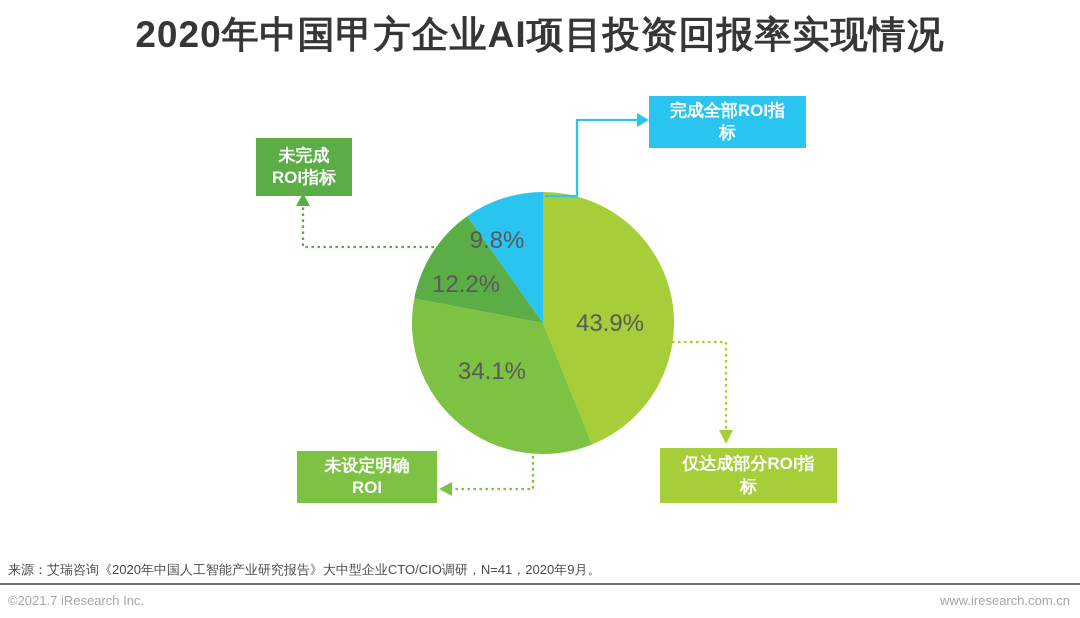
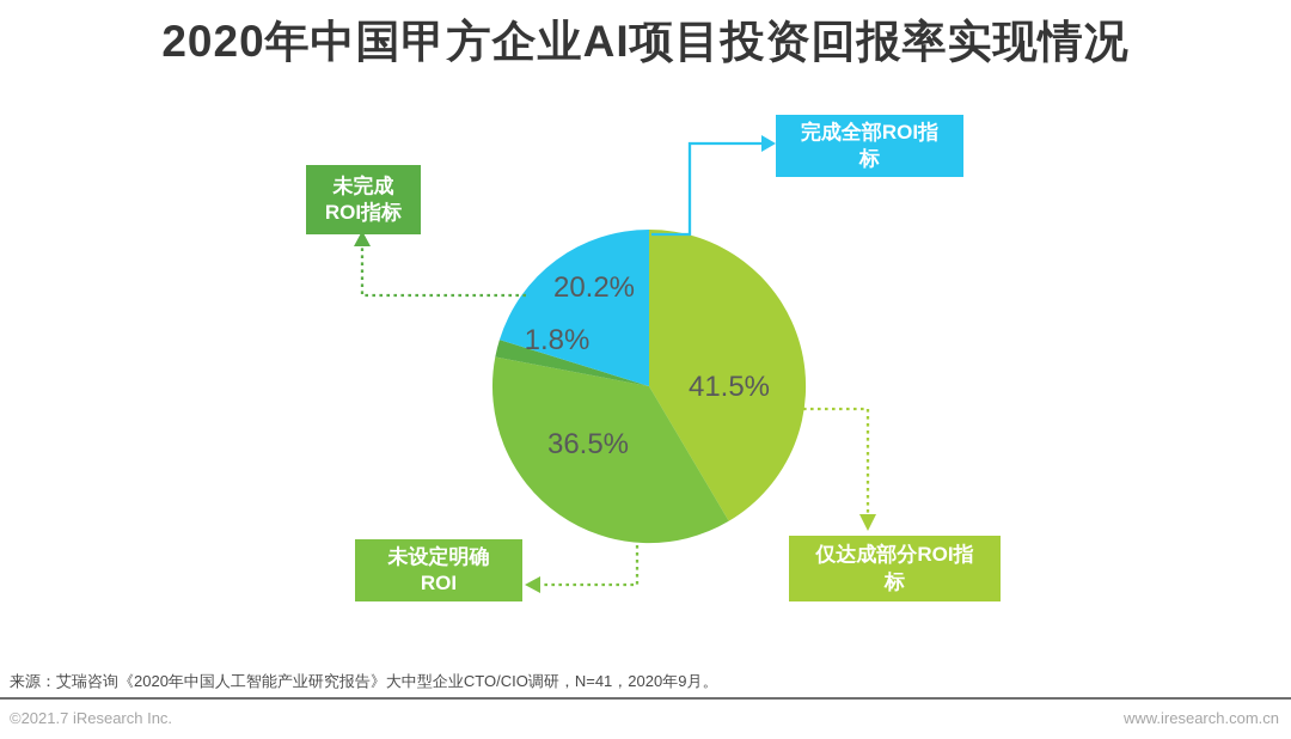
仅达成部分ROI指标: 43.9% -> 41.5%
未设定明确ROI: 34.1% -> 36.5%
未完成ROI指标: 12.2% -> 1.8%
完成全部ROI指标: 9.8% -> 20.2%
